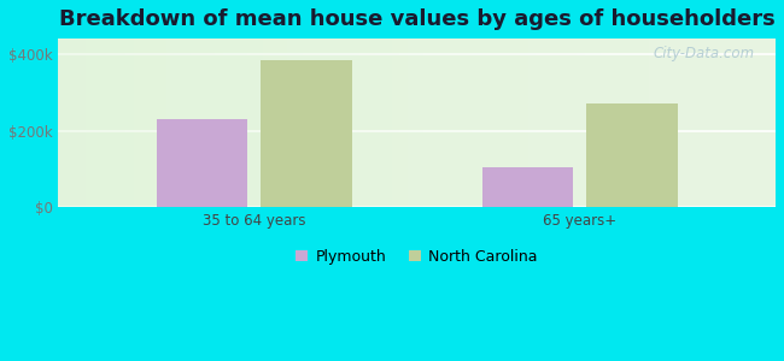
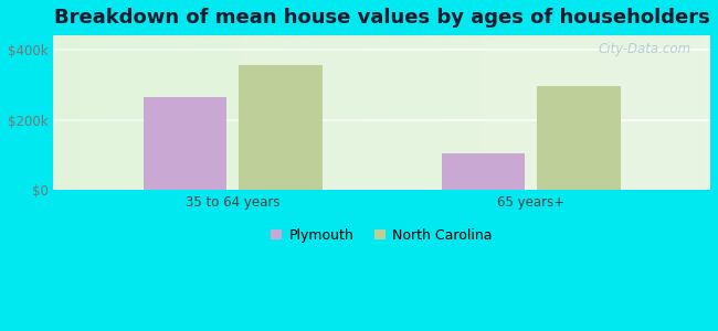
Plymouth/35 to 64 years: $230k -> $265k
North Carolina/35 to 64 years: $385k -> $355k
North Carolina/65 years+: $270k -> $295k
